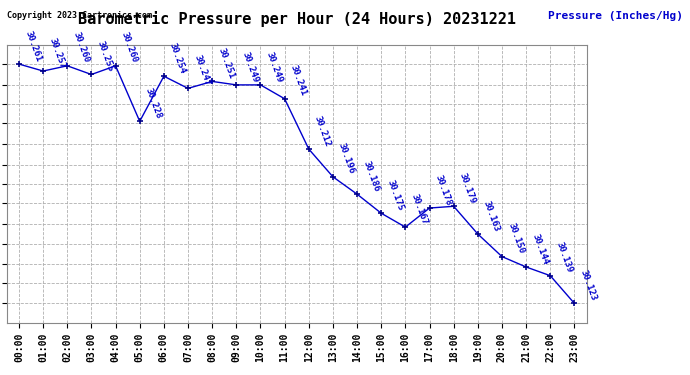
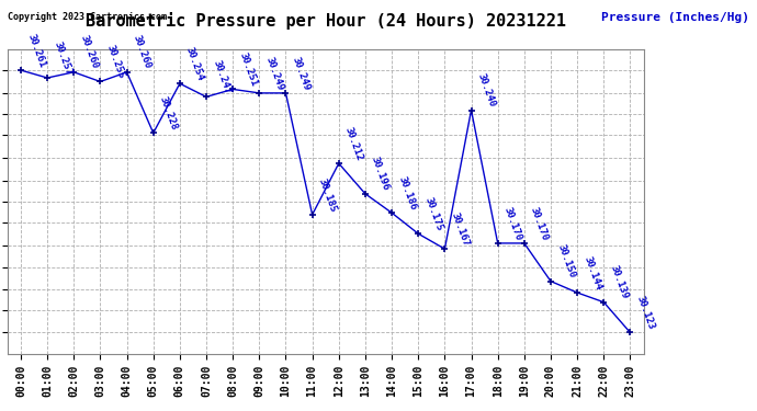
11:00: 30.241 -> 30.185
17:00: 30.178 -> 30.240
18:00: 30.179 -> 30.170
19:00: 30.163 -> 30.170
